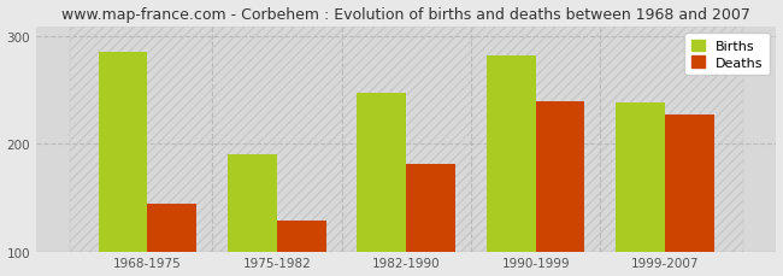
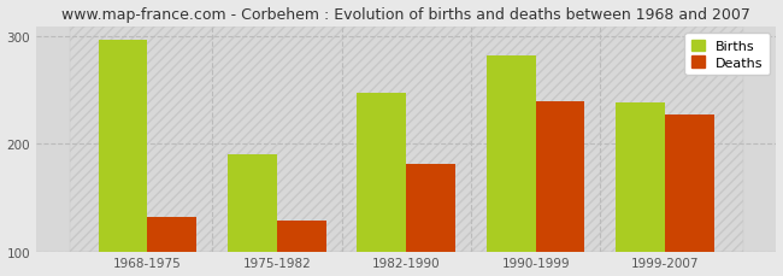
Births/1968-1975: 286 -> 297
Deaths/1968-1975: 144 -> 132
